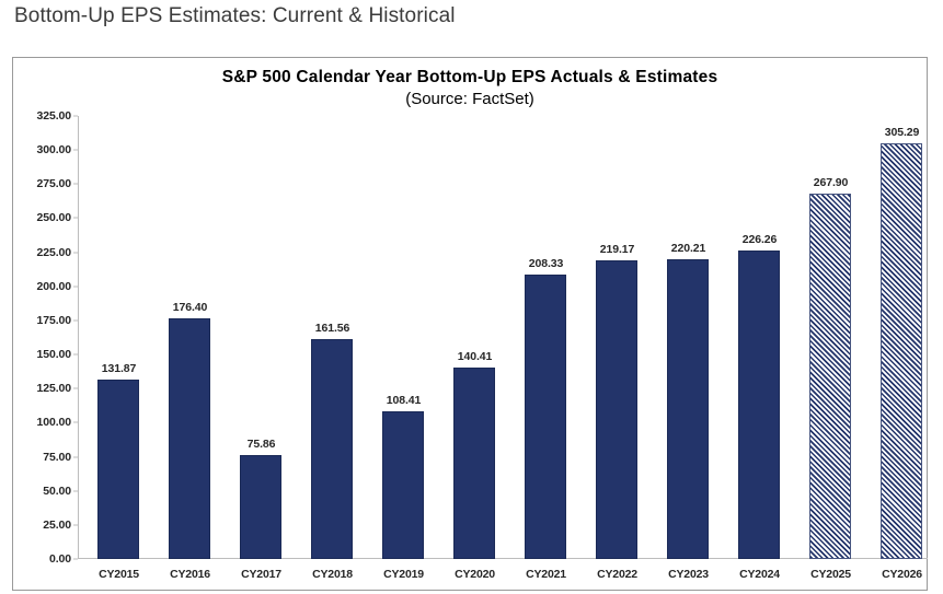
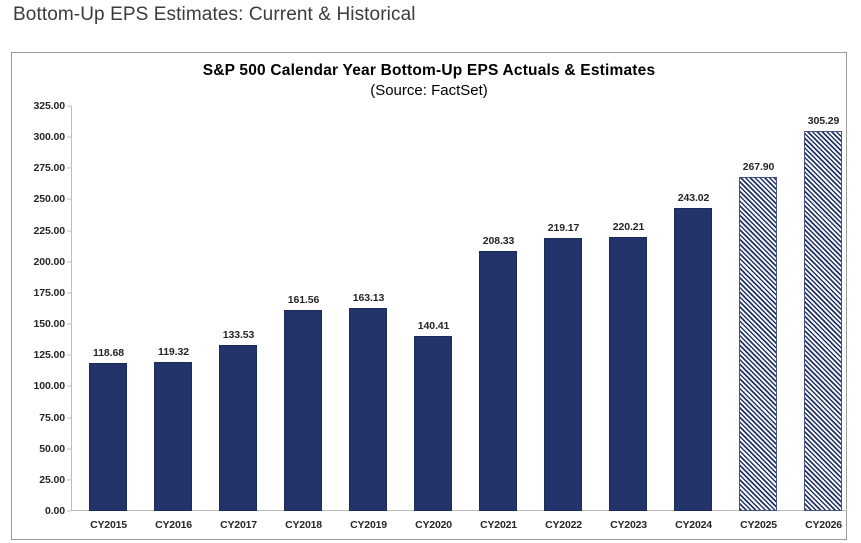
CY2015: 131.87 -> 118.68
CY2016: 176.40 -> 119.32
CY2017: 75.86 -> 133.53
CY2019: 108.41 -> 163.13
CY2024: 226.26 -> 243.02
